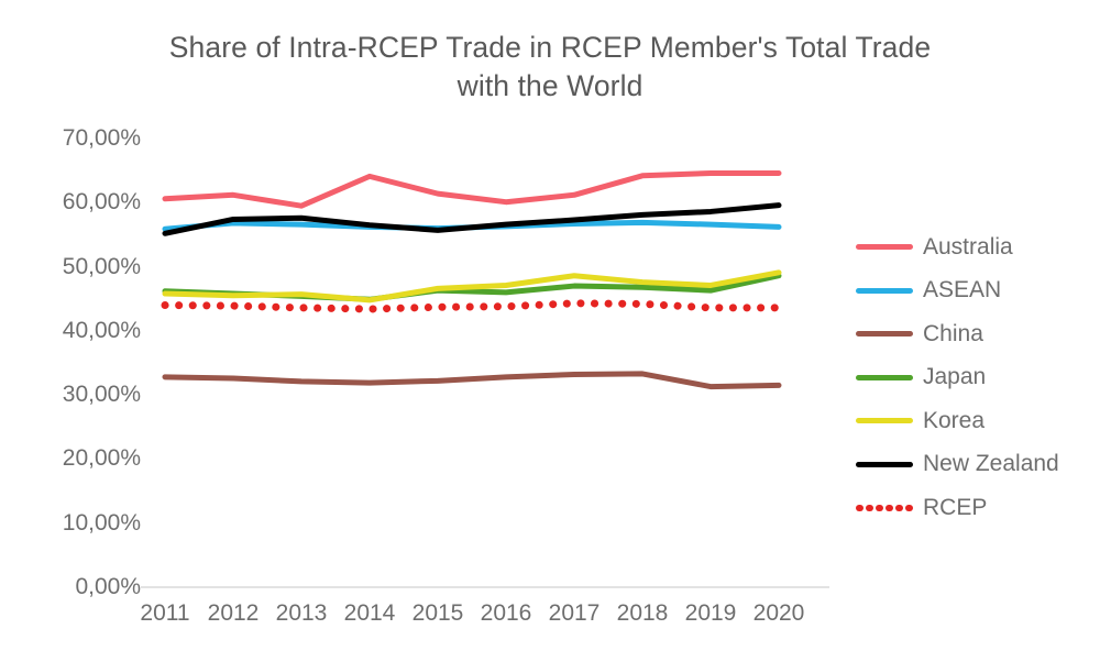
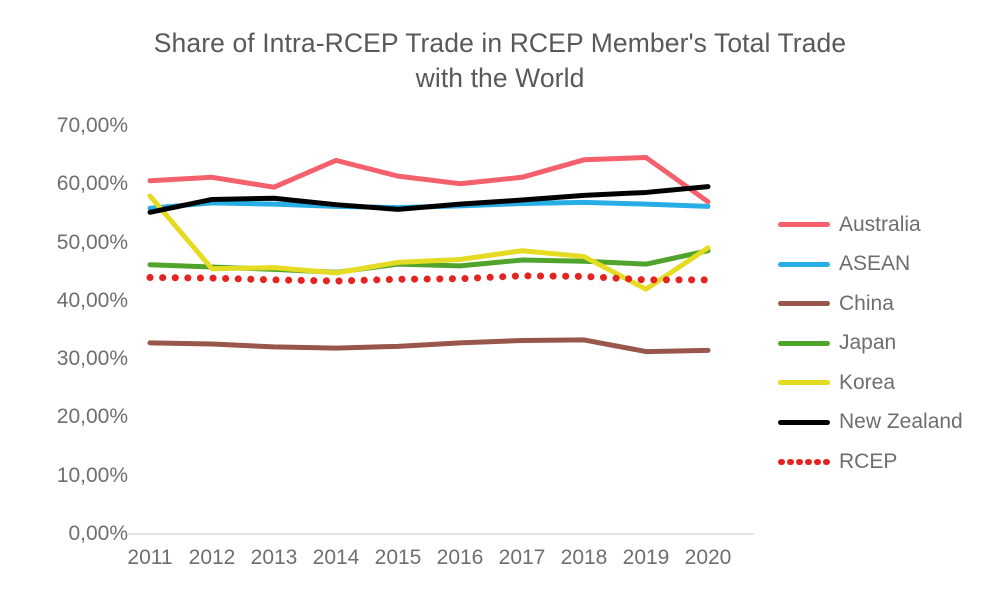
Korea/2011: 46% -> 58%
Korea/2019: 47% -> 42%
Australia/2020: 65% -> 57%
